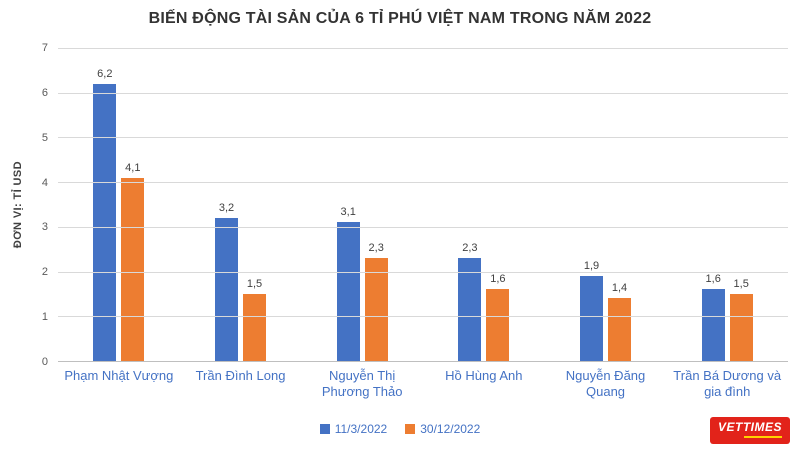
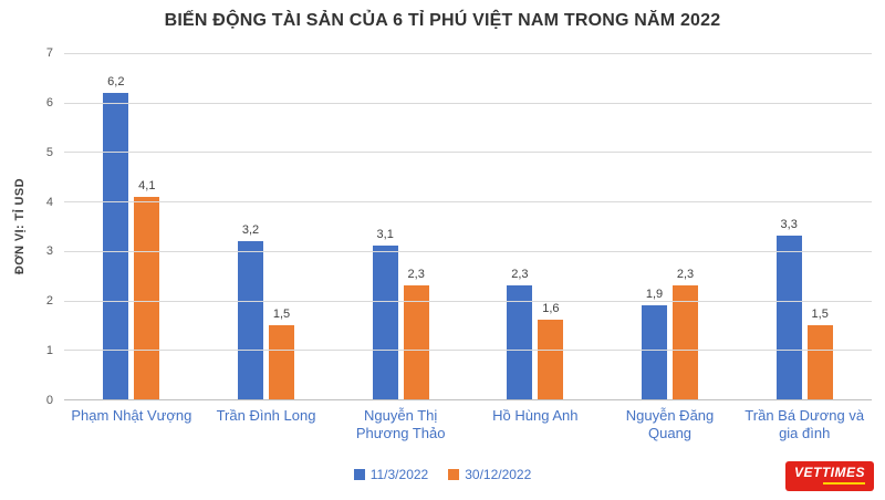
30/12/2022/Nguyễn Đăng Quang: 1,4 -> 2,3
11/3/2022/Trần Bá Dương và gia đình: 1,6 -> 3,3
